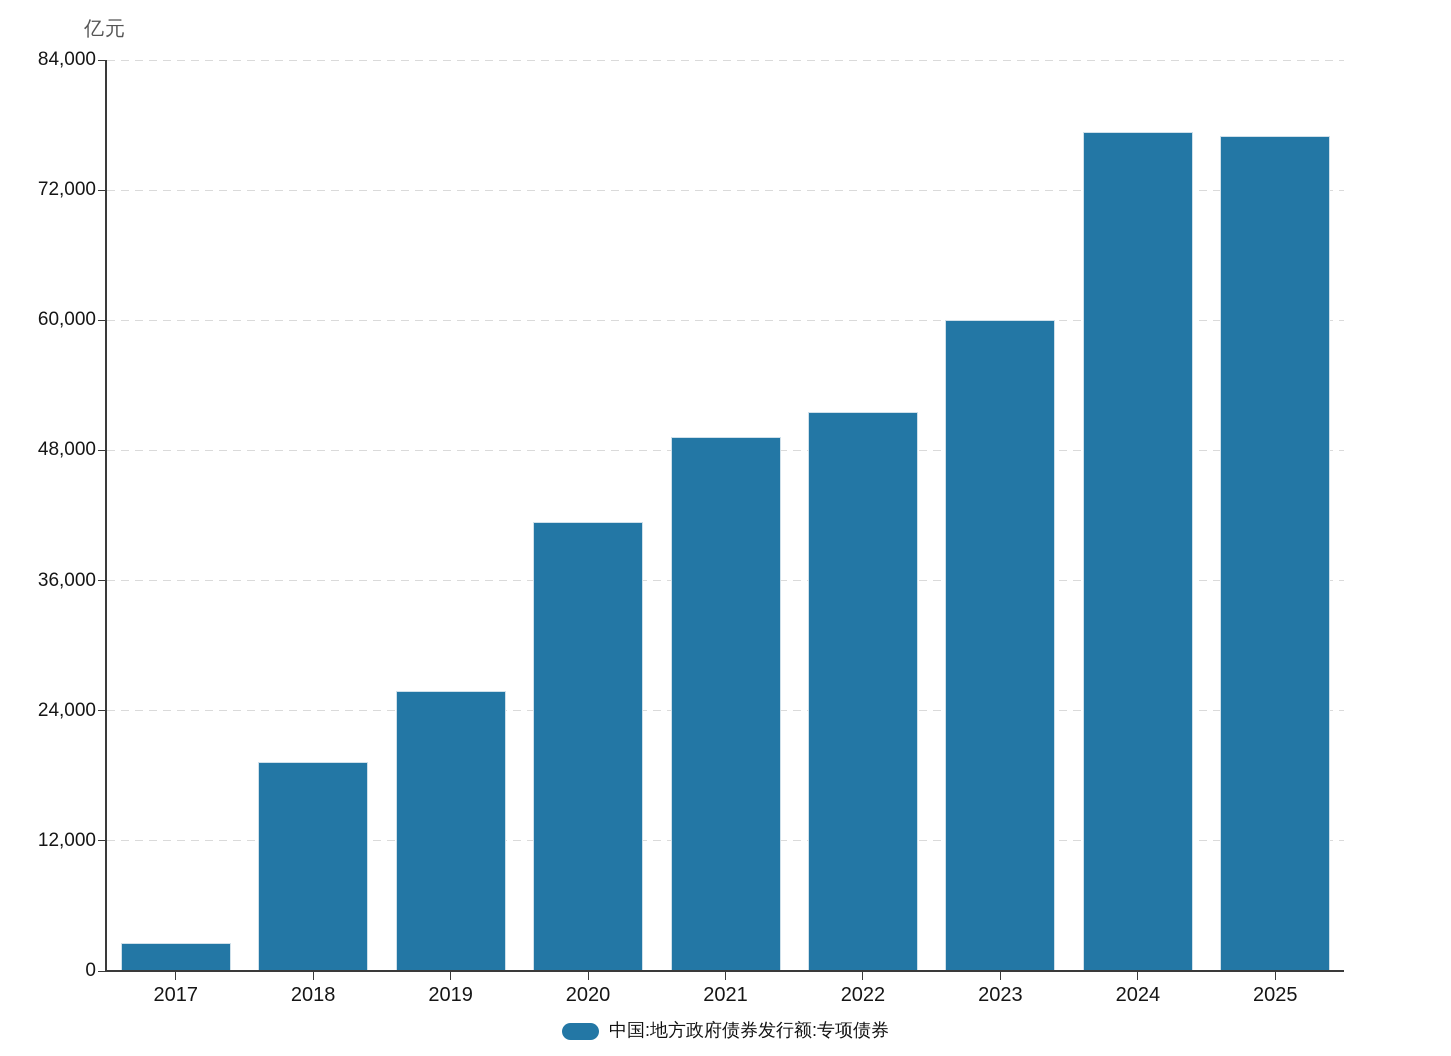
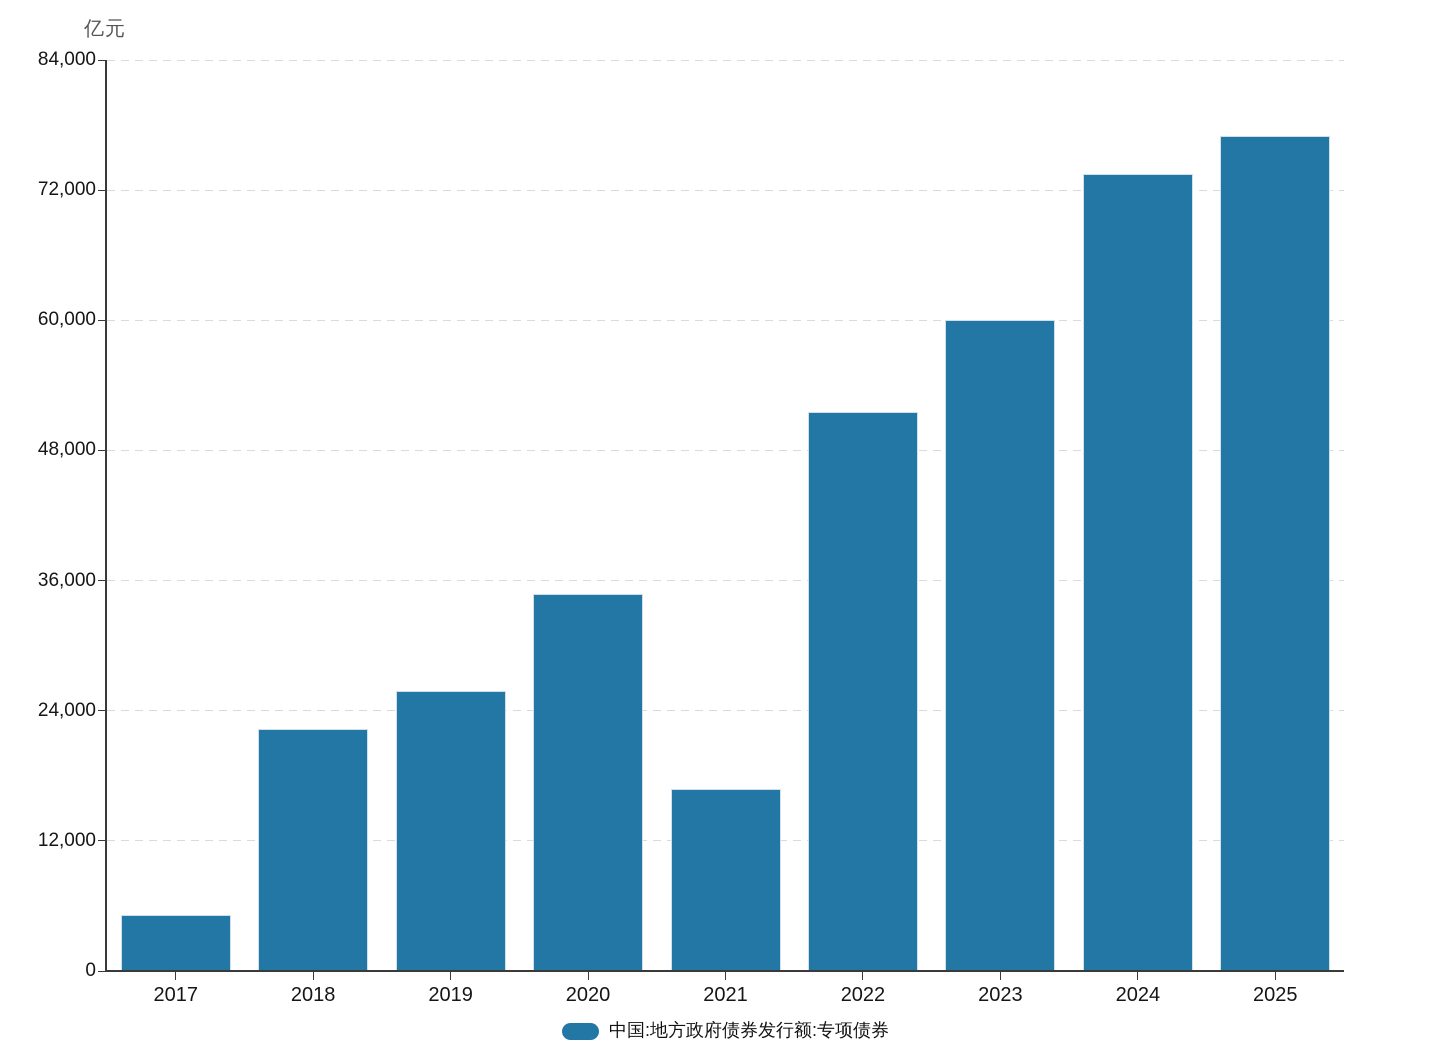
2017: 2600 -> 5200
2018: 19300 -> 22300
2020: 41400 -> 34800
2021: 49200 -> 16800
2024: 77400 -> 73500
